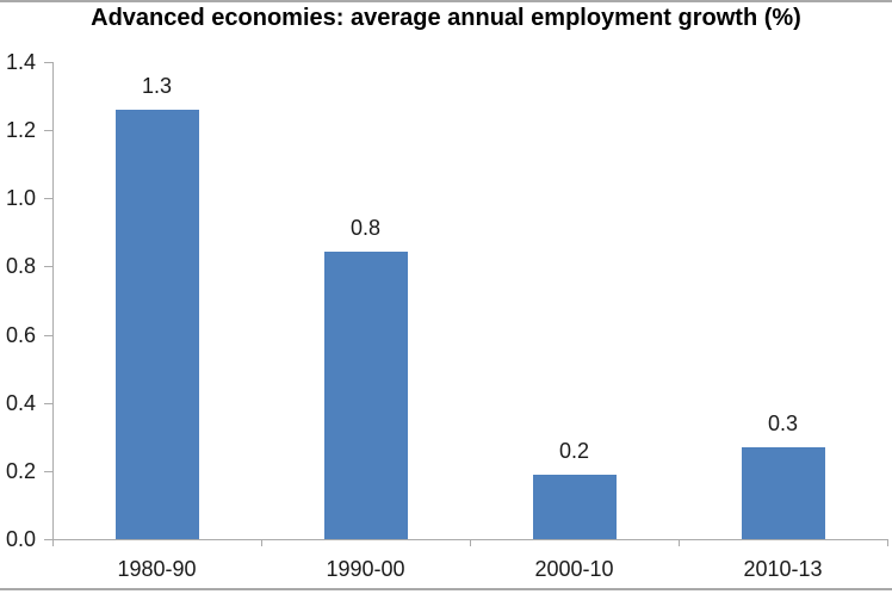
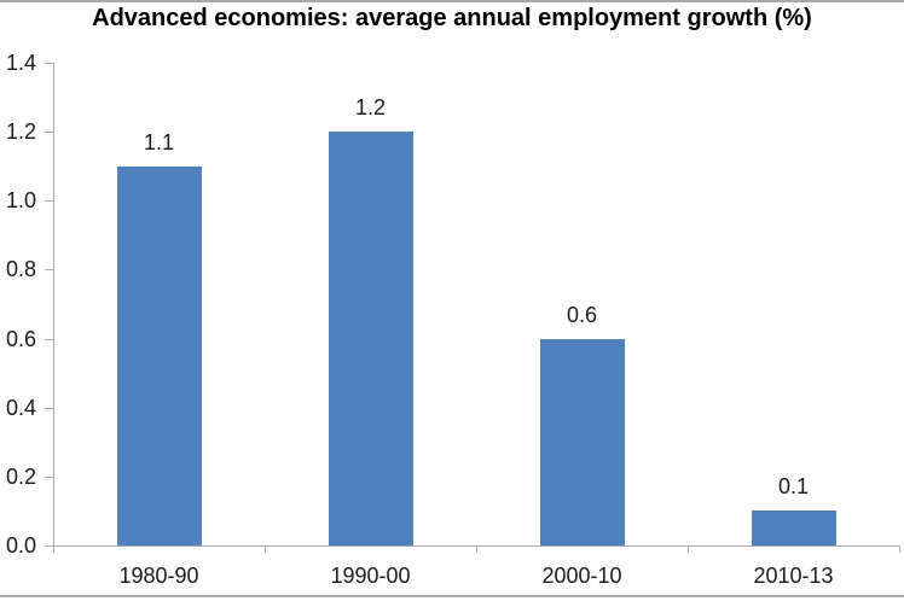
1980-90: 1.3 -> 1.1
1990-00: 0.8 -> 1.2
2000-10: 0.2 -> 0.6
2010-13: 0.3 -> 0.1
